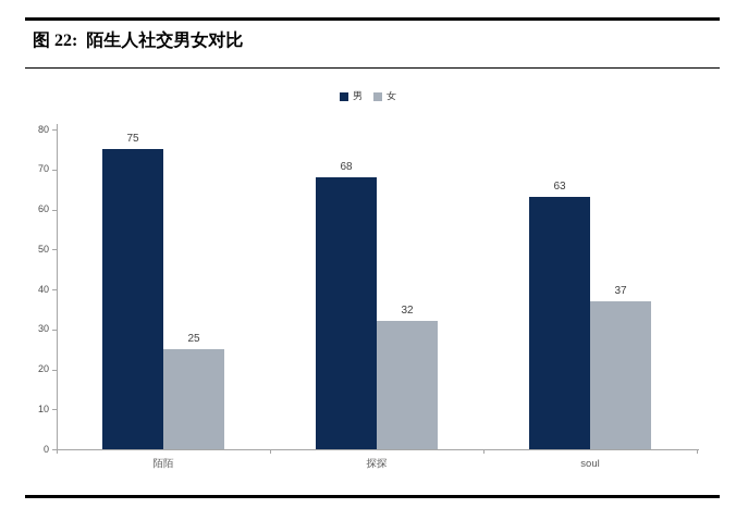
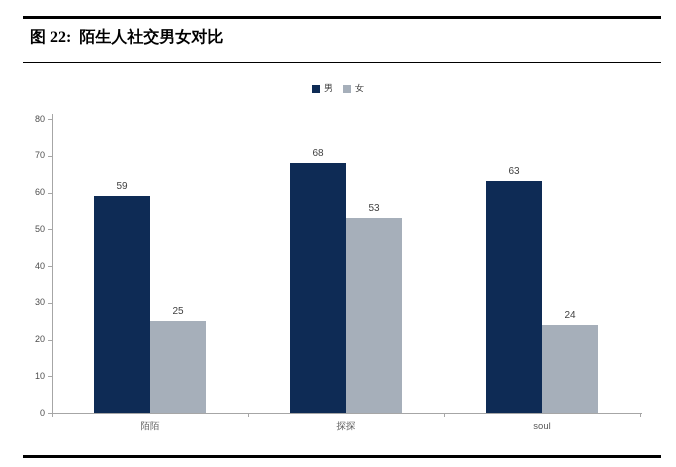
男/陌陌: 75 -> 59
女/探探: 32 -> 53
女/soul: 37 -> 24
